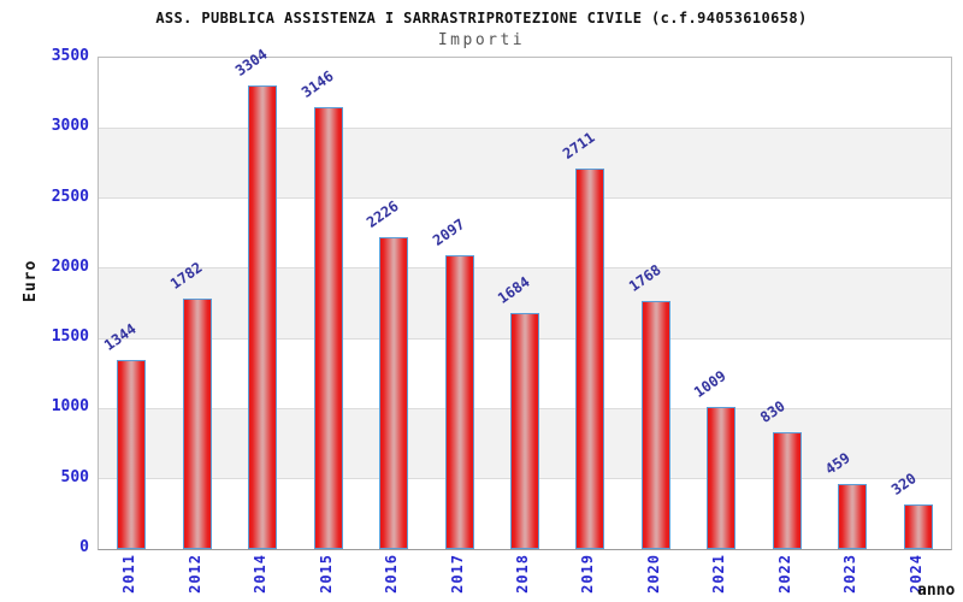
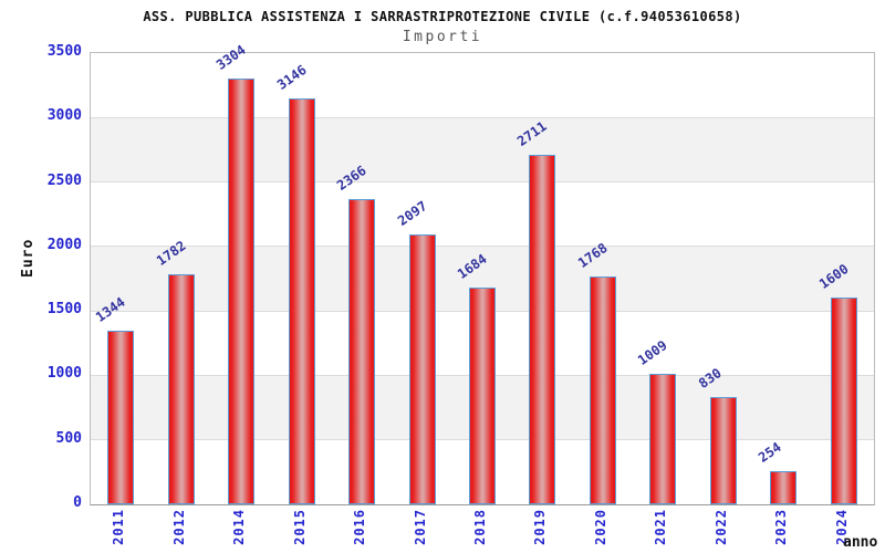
2016: 2226 -> 2366
2023: 459 -> 254
2024: 320 -> 1600
